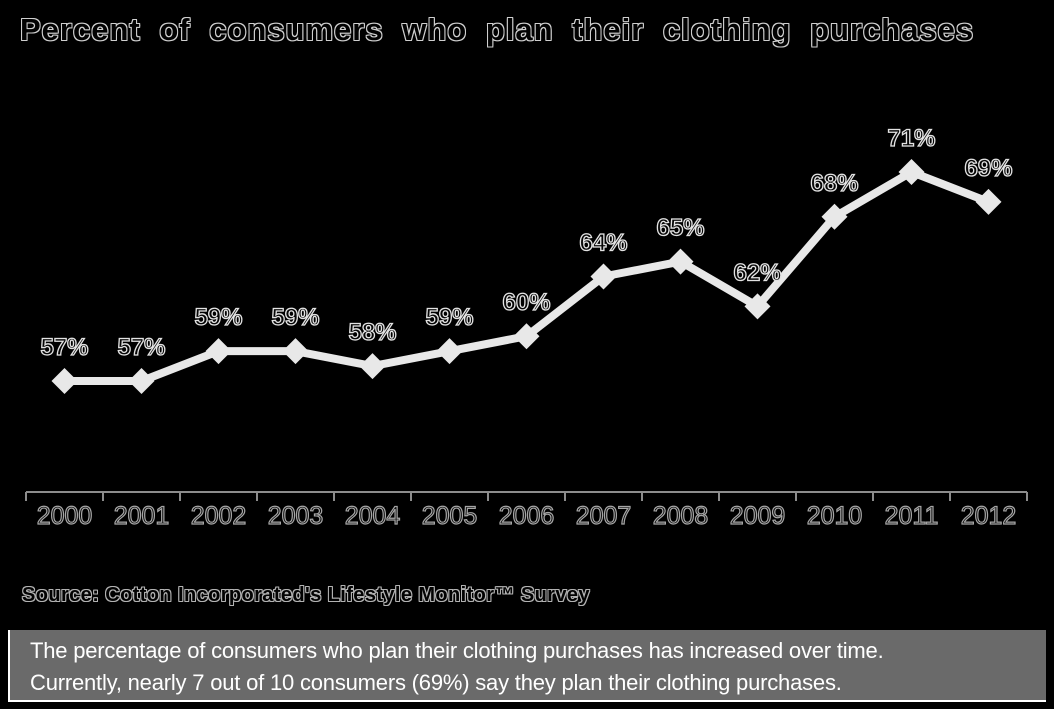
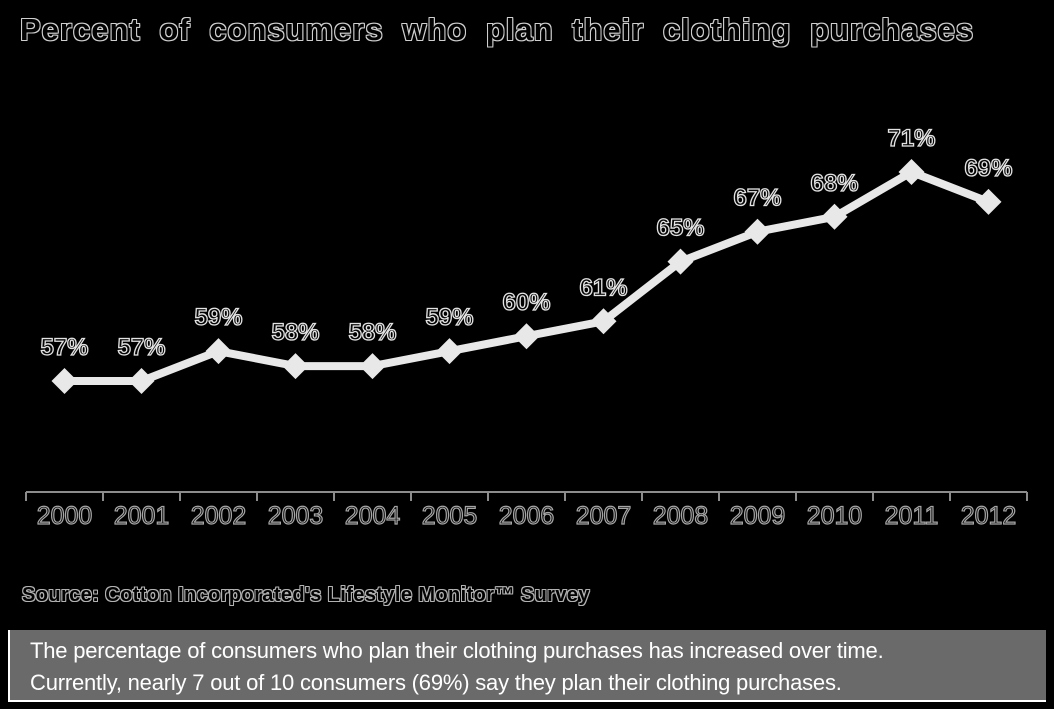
2003: 59% -> 58%
2007: 64% -> 61%
2009: 62% -> 67%
